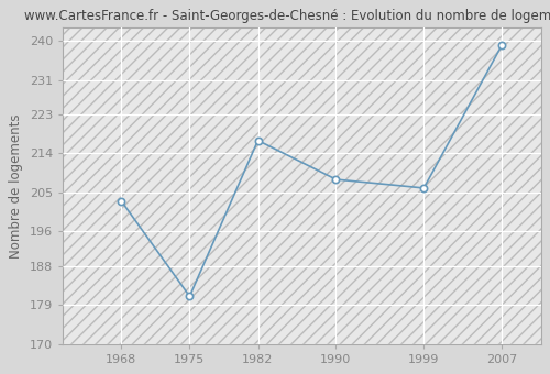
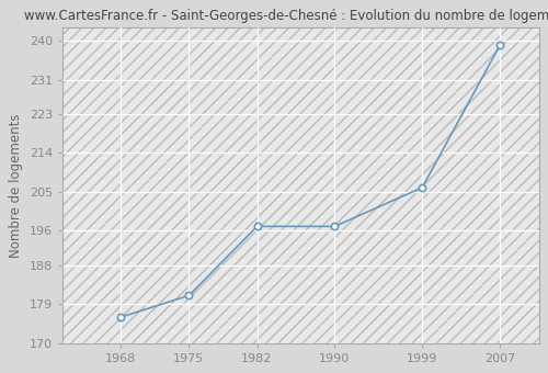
1968: 203 -> 176
1982: 217 -> 197
1990: 208 -> 197
